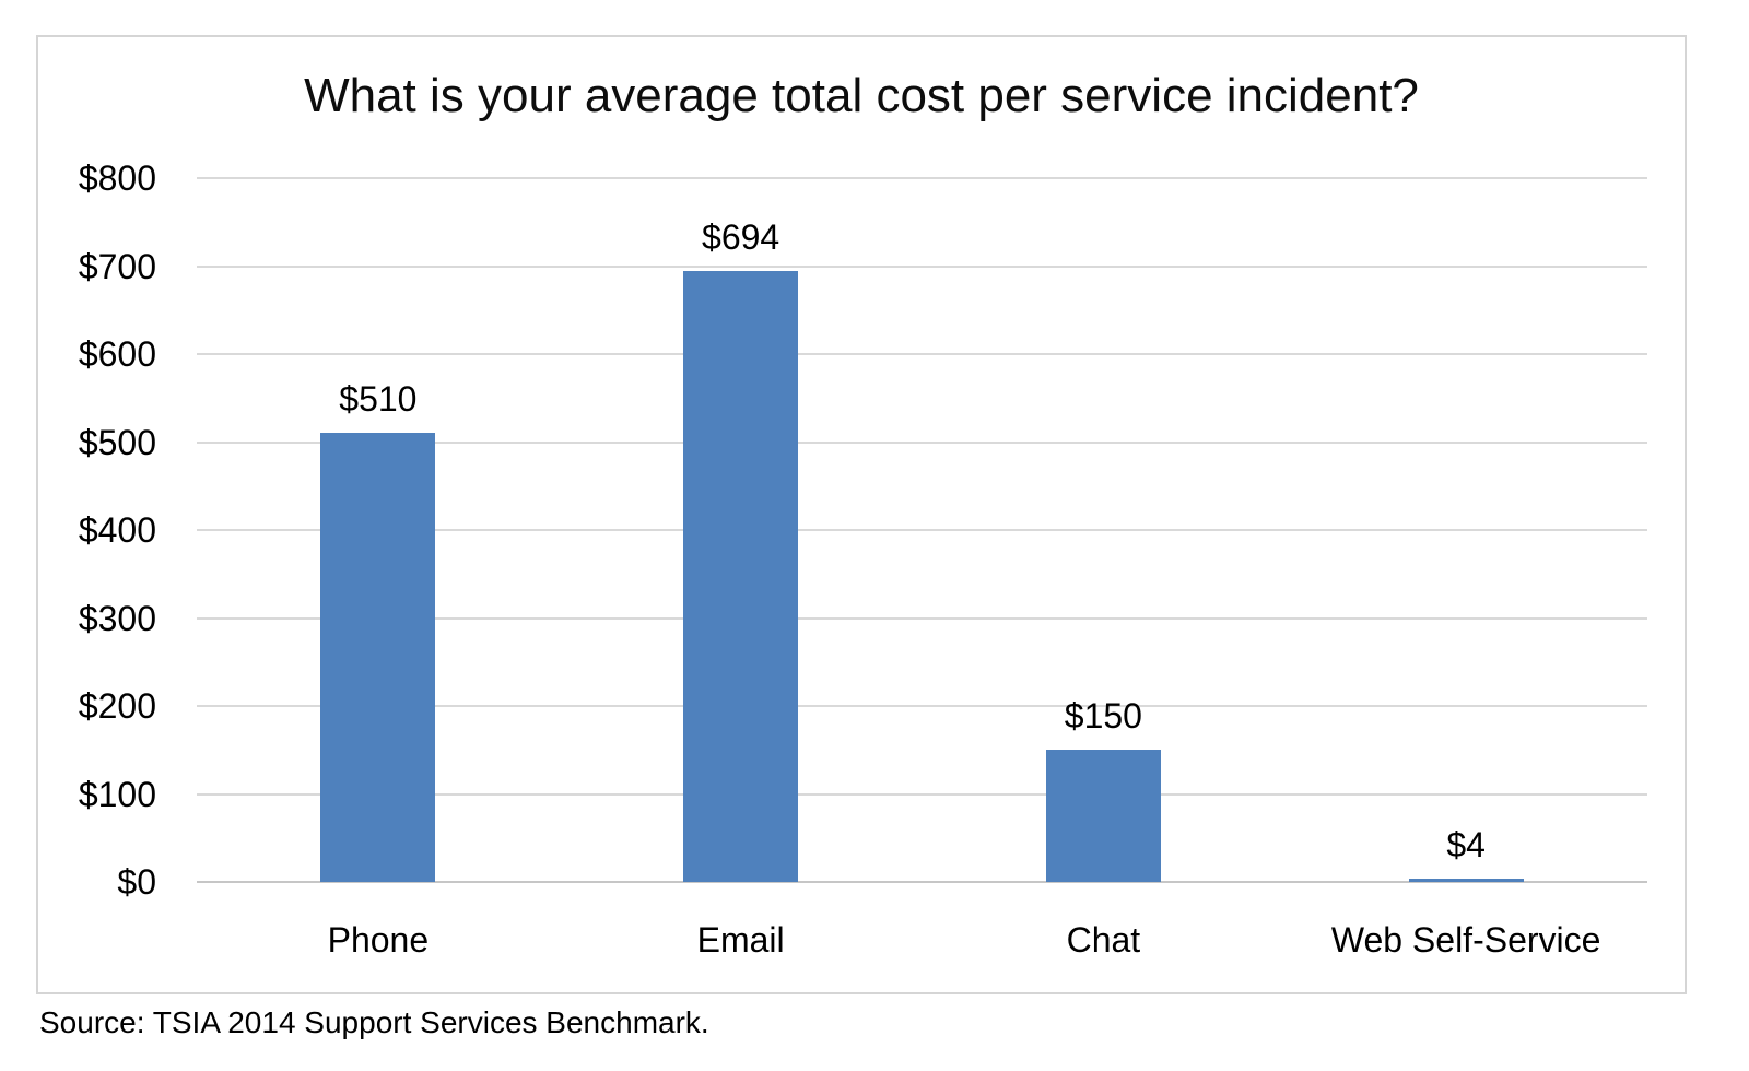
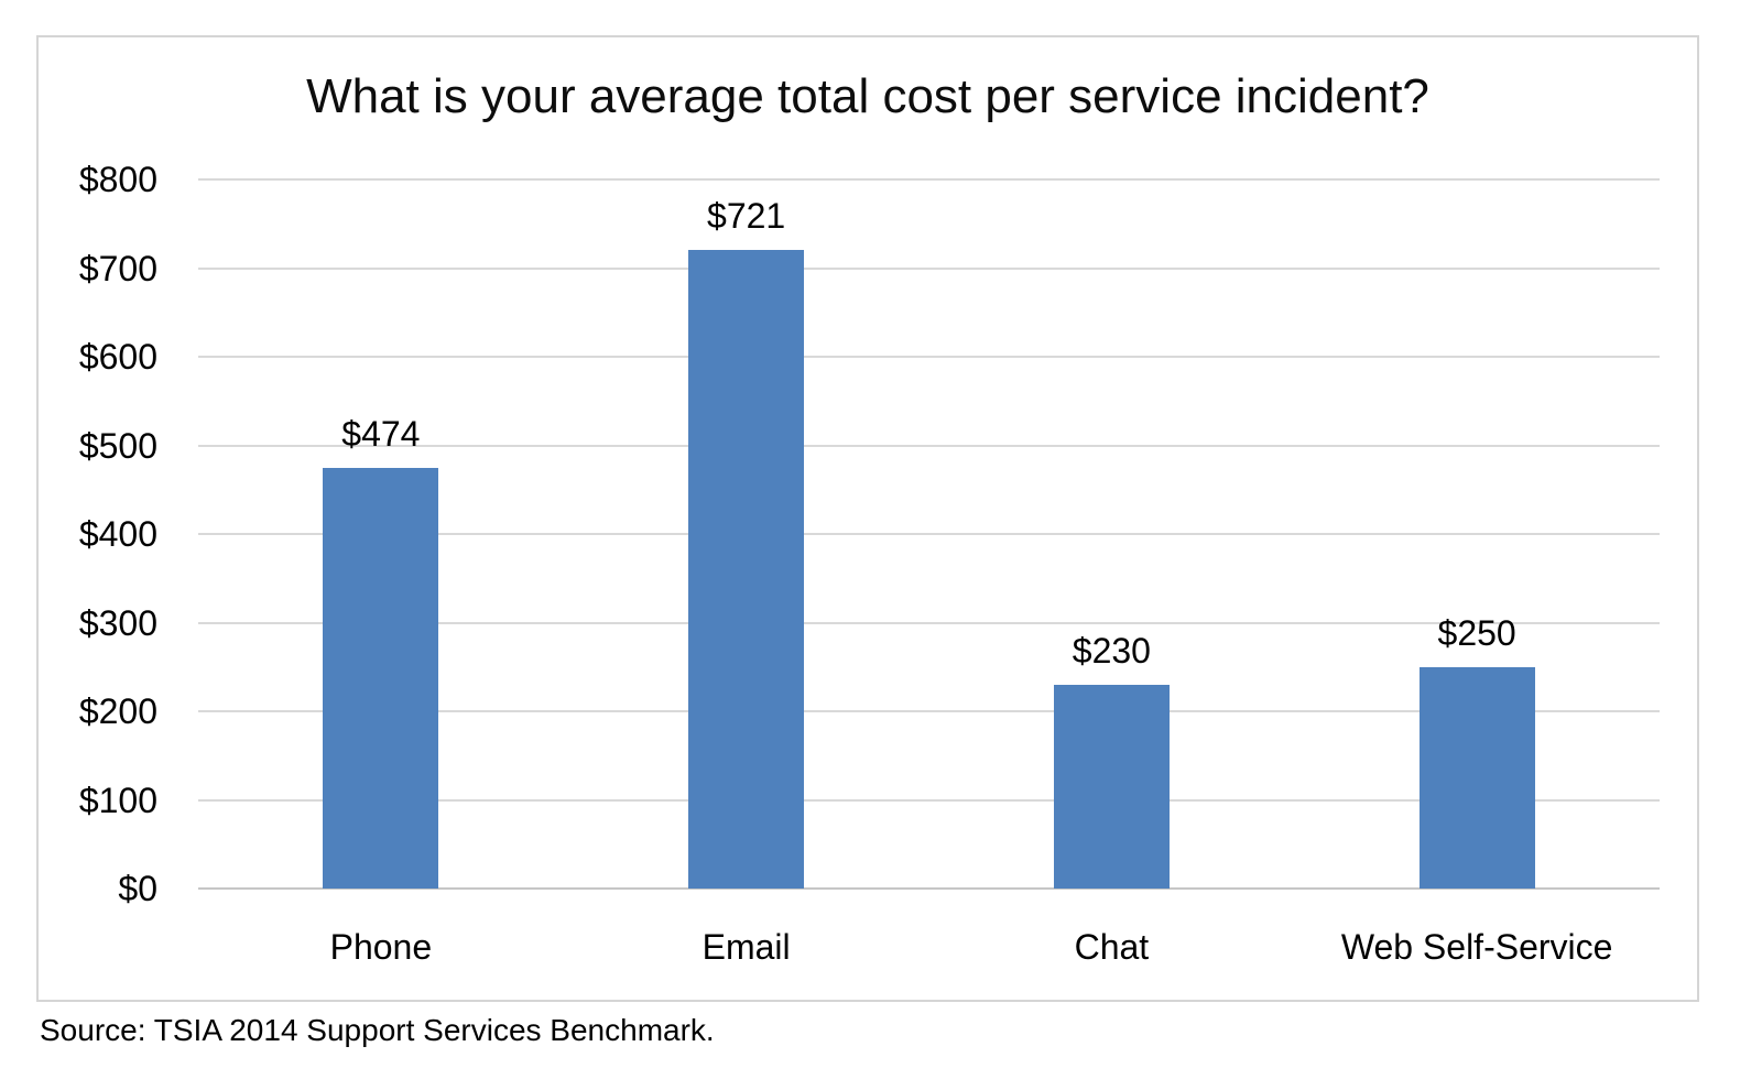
Phone: $510 -> $474
Email: $694 -> $721
Chat: $150 -> $230
Web Self-Service: $4 -> $250
